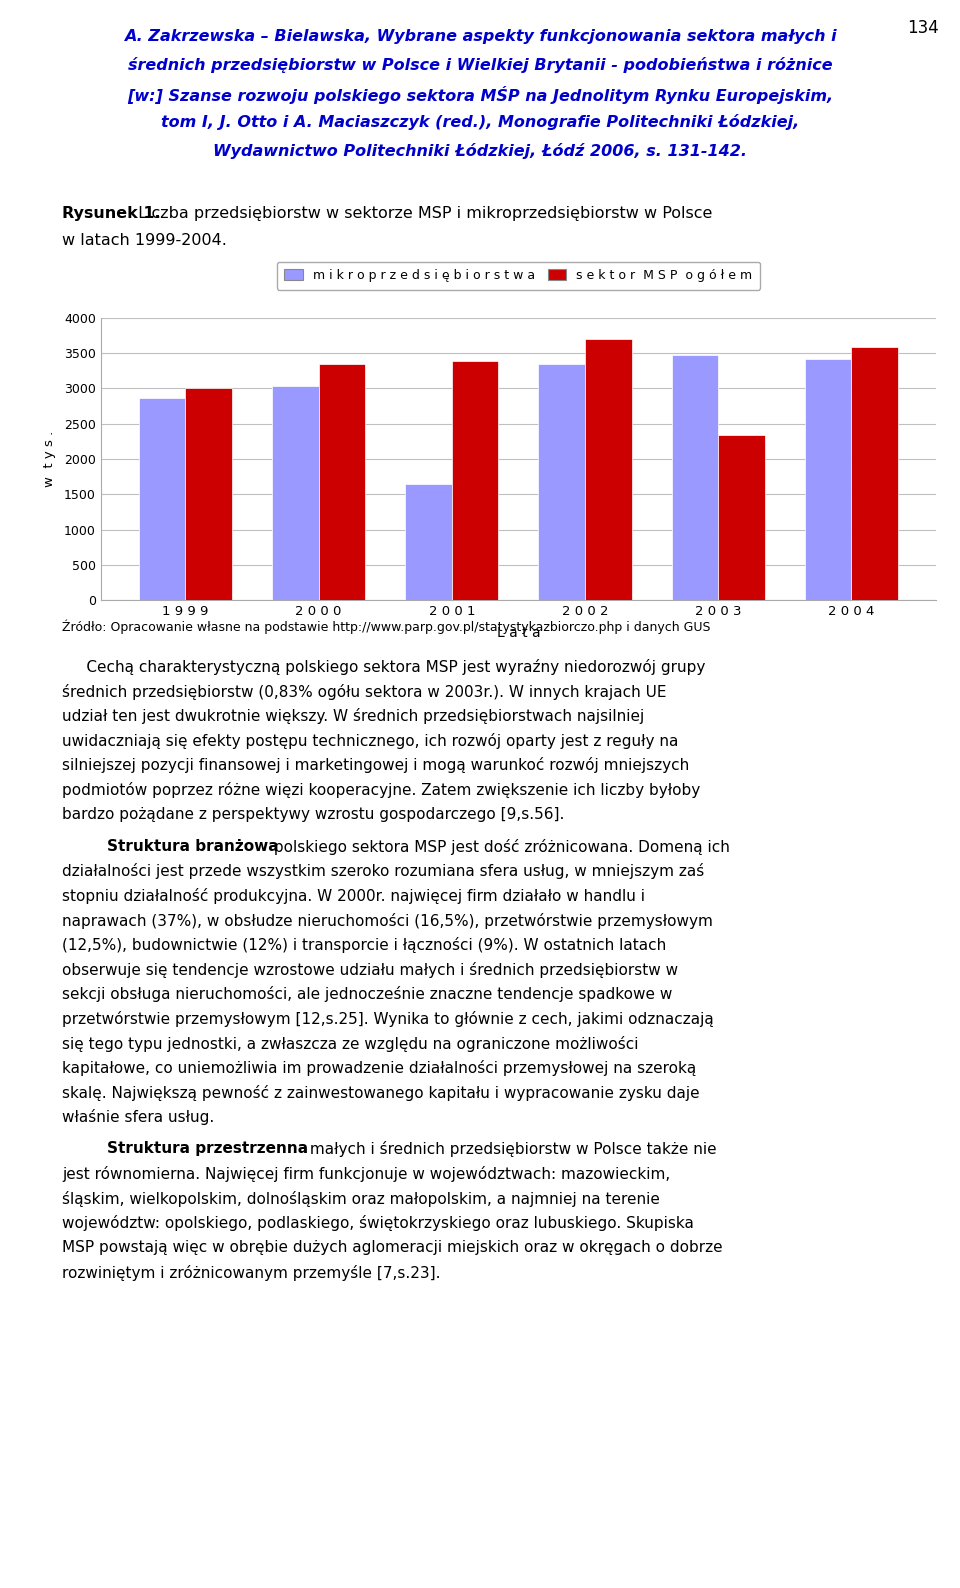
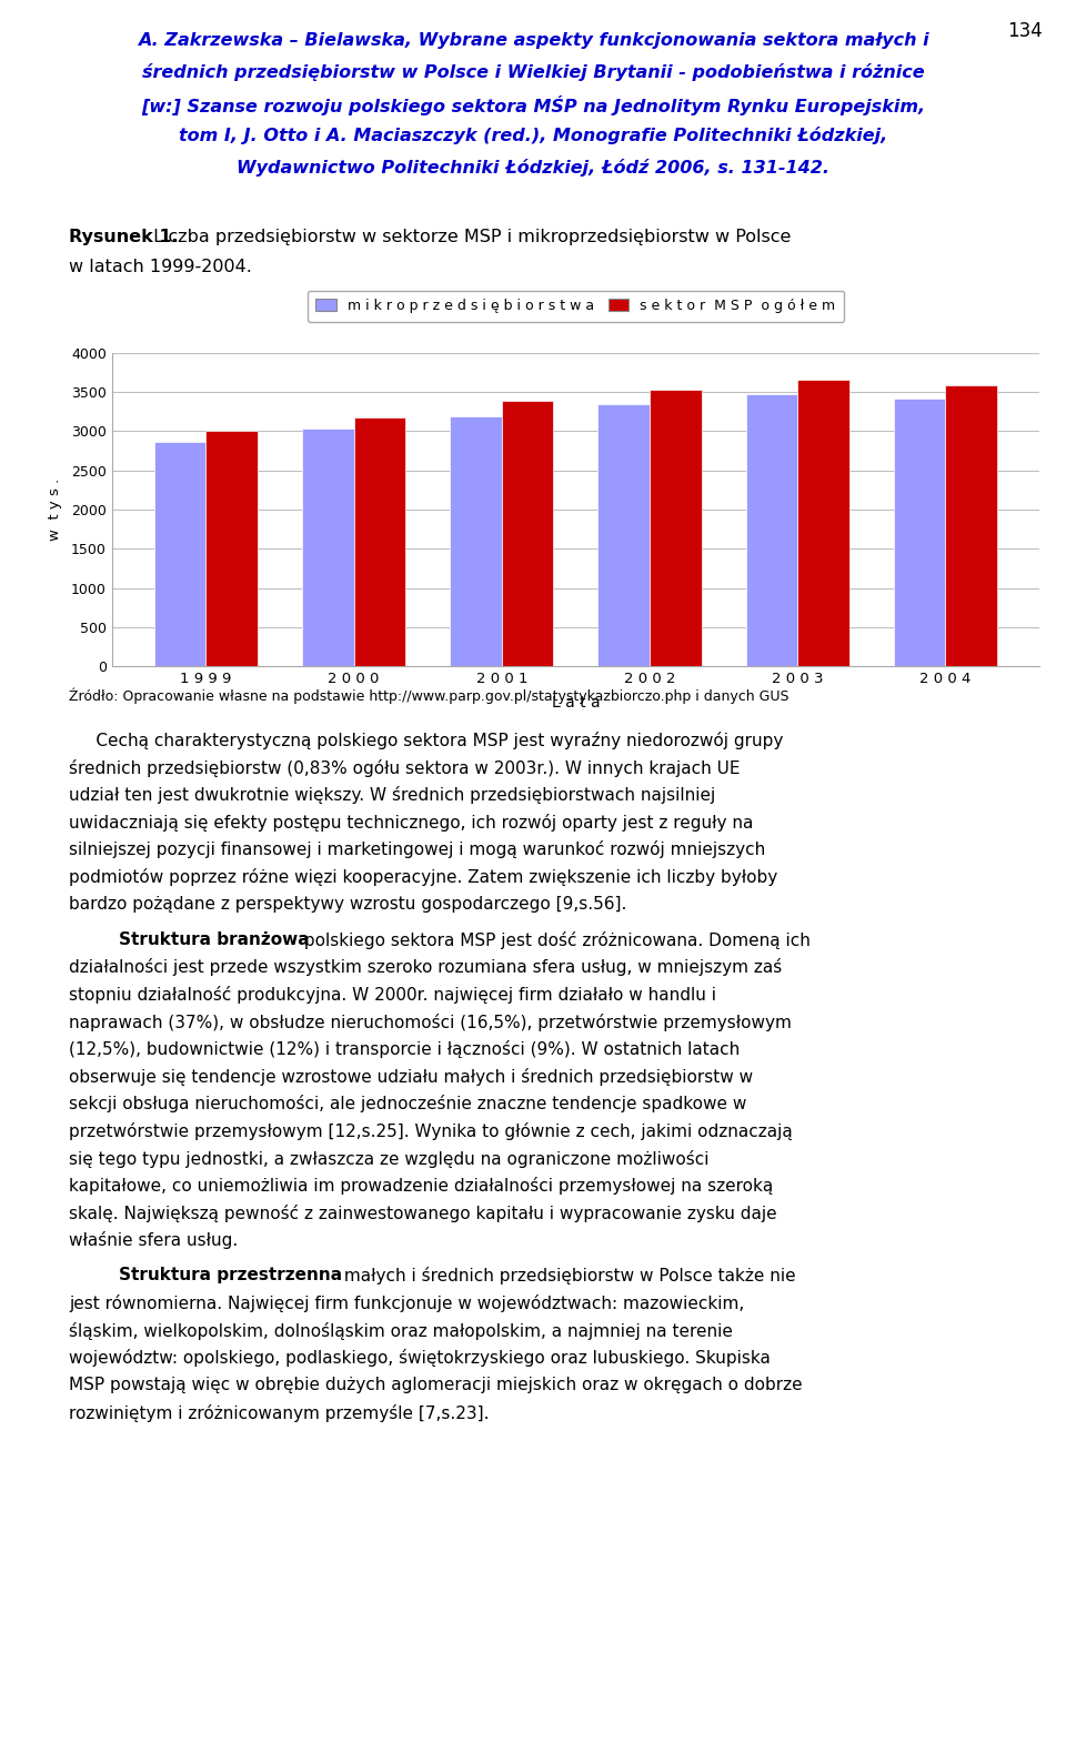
s e k t o r M S P o g ó ł e m/2 0 0 0: 3340 -> 3180
m i k r o p r z e d s i ę b i o r s t w a/2 0 0 1: 1640 -> 3190
s e k t o r M S P o g ó ł e m/2 0 0 2: 3700 -> 3530
s e k t o r M S P o g ó ł e m/2 0 0 3: 2340 -> 3650
